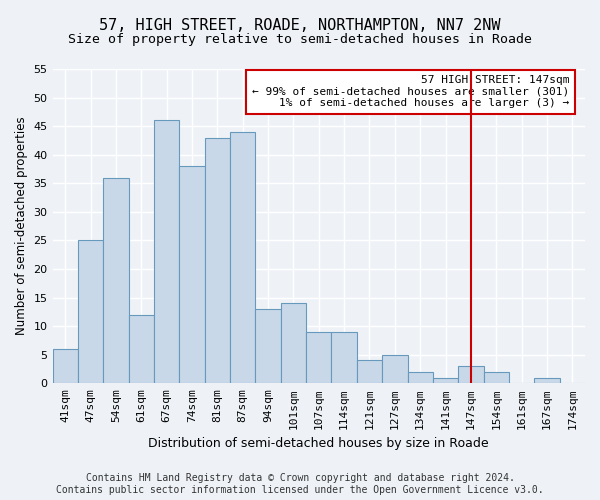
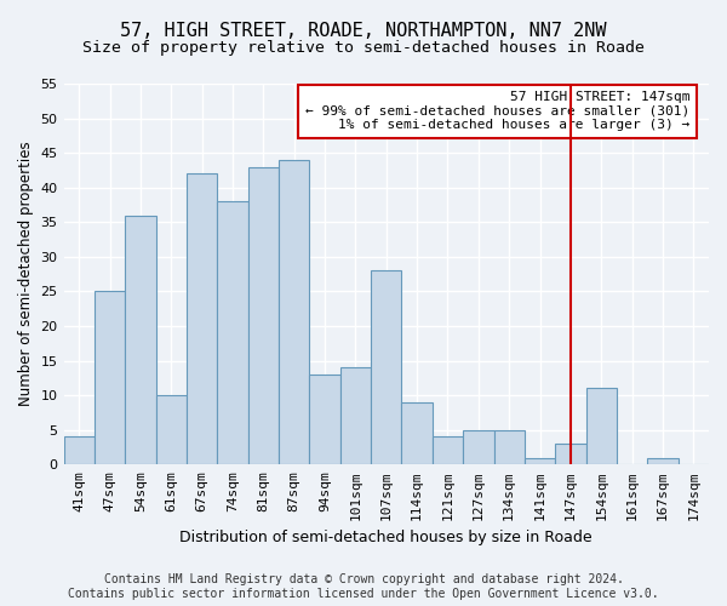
41sqm: 6 -> 4
61sqm: 12 -> 10
67sqm: 46 -> 42
107sqm: 9 -> 28
134sqm: 2 -> 5
154sqm: 2 -> 11
